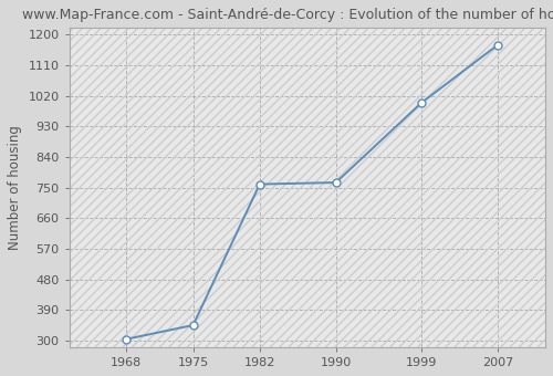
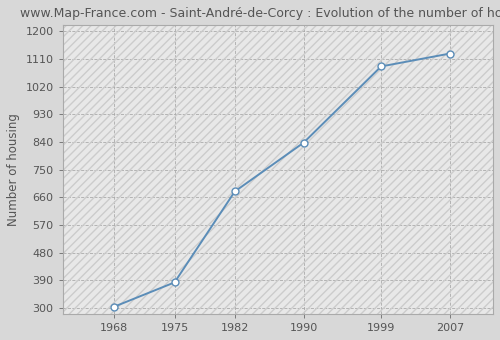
1975: 345 -> 383
1982: 760 -> 679
1990: 765 -> 838
1999: 1000 -> 1086
2007: 1170 -> 1128
